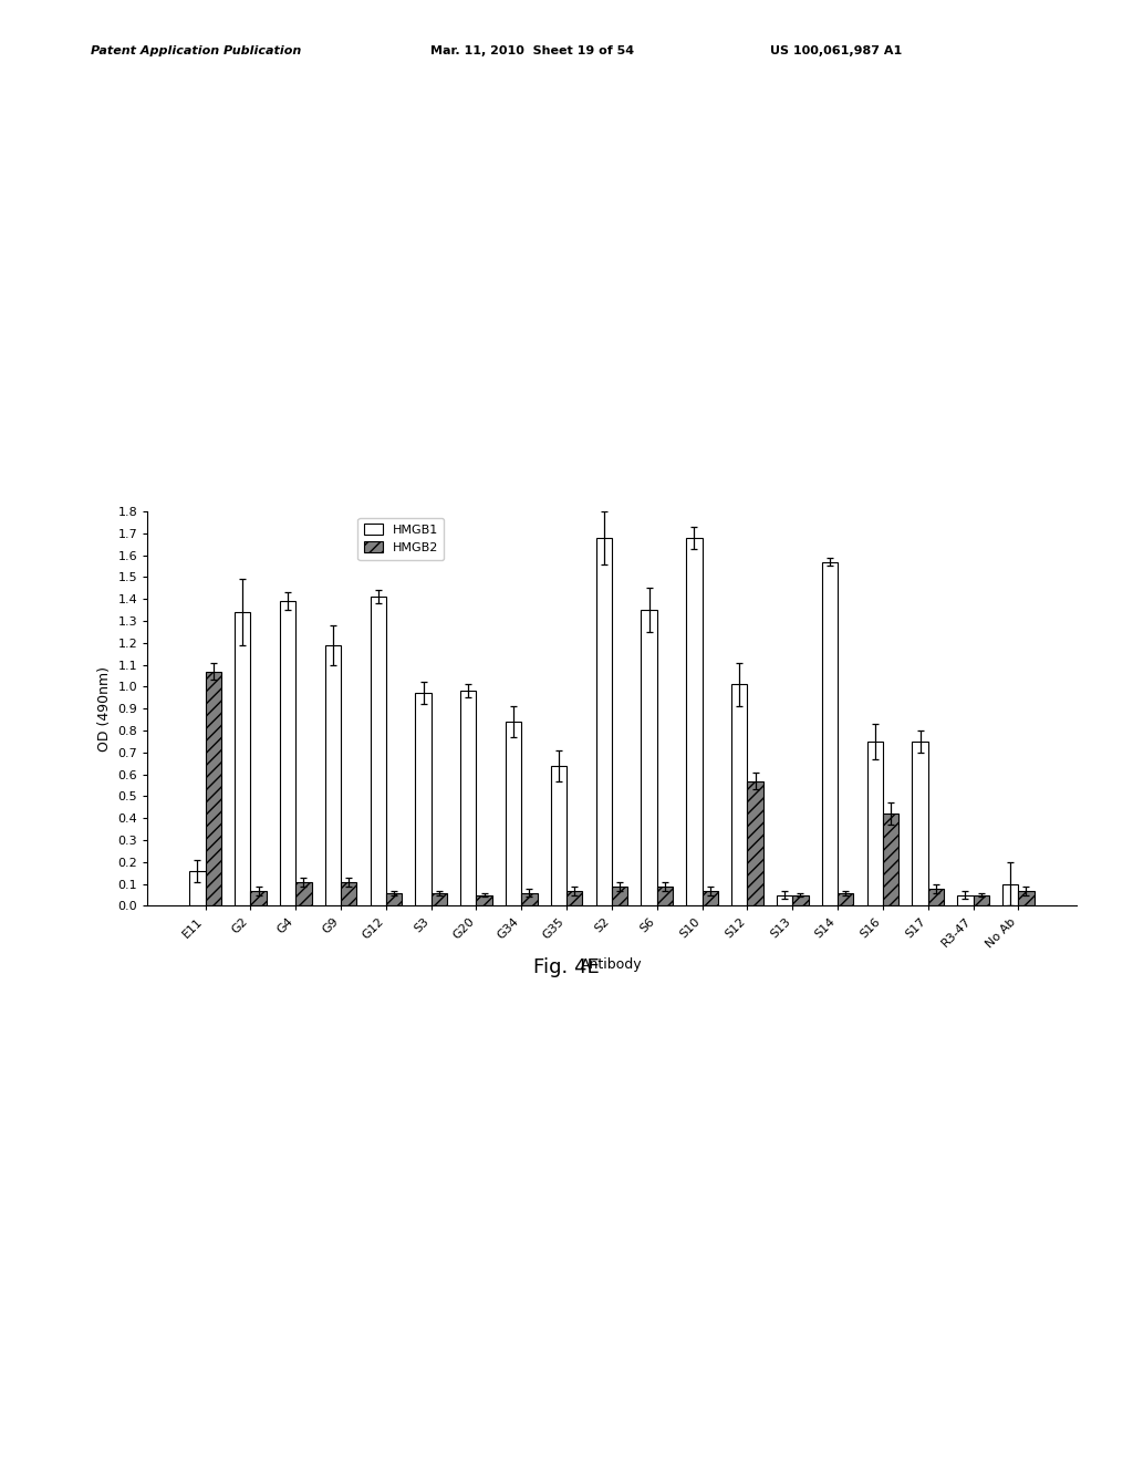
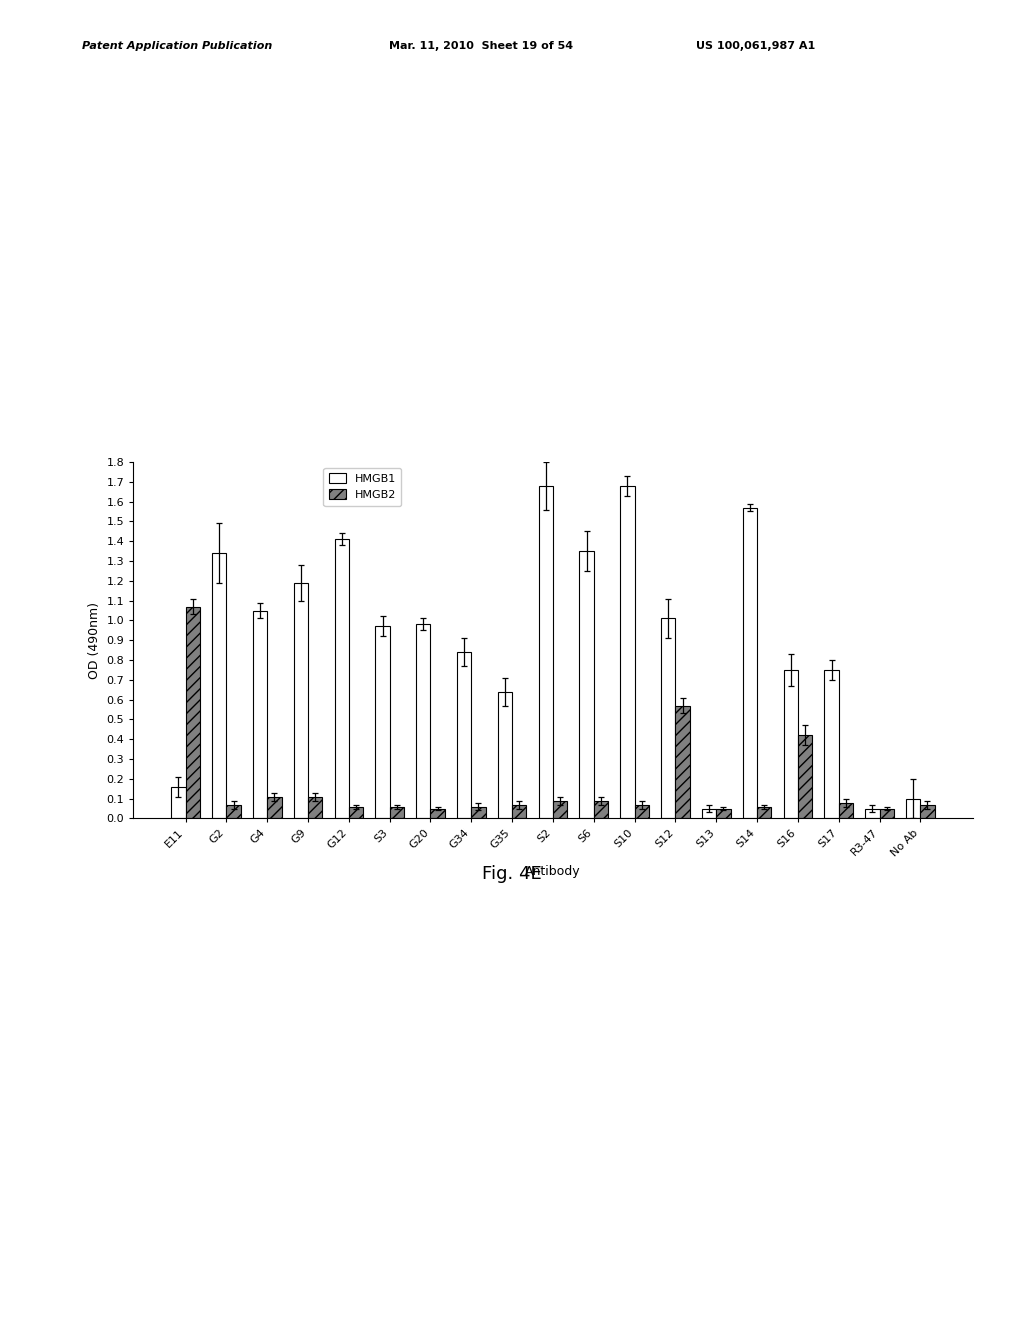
HMGB1/G4: 1.39 -> 1.05
